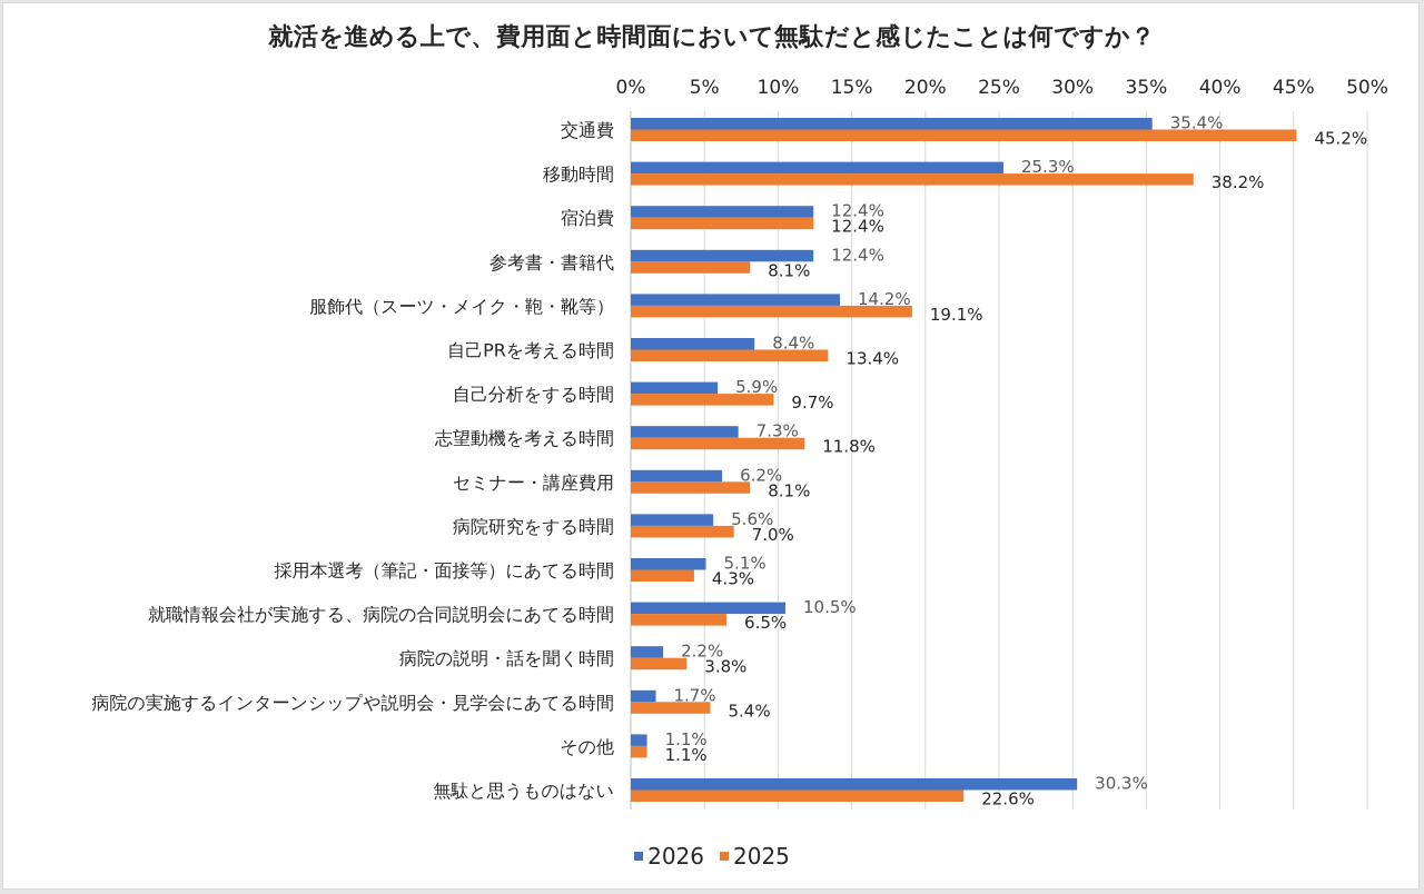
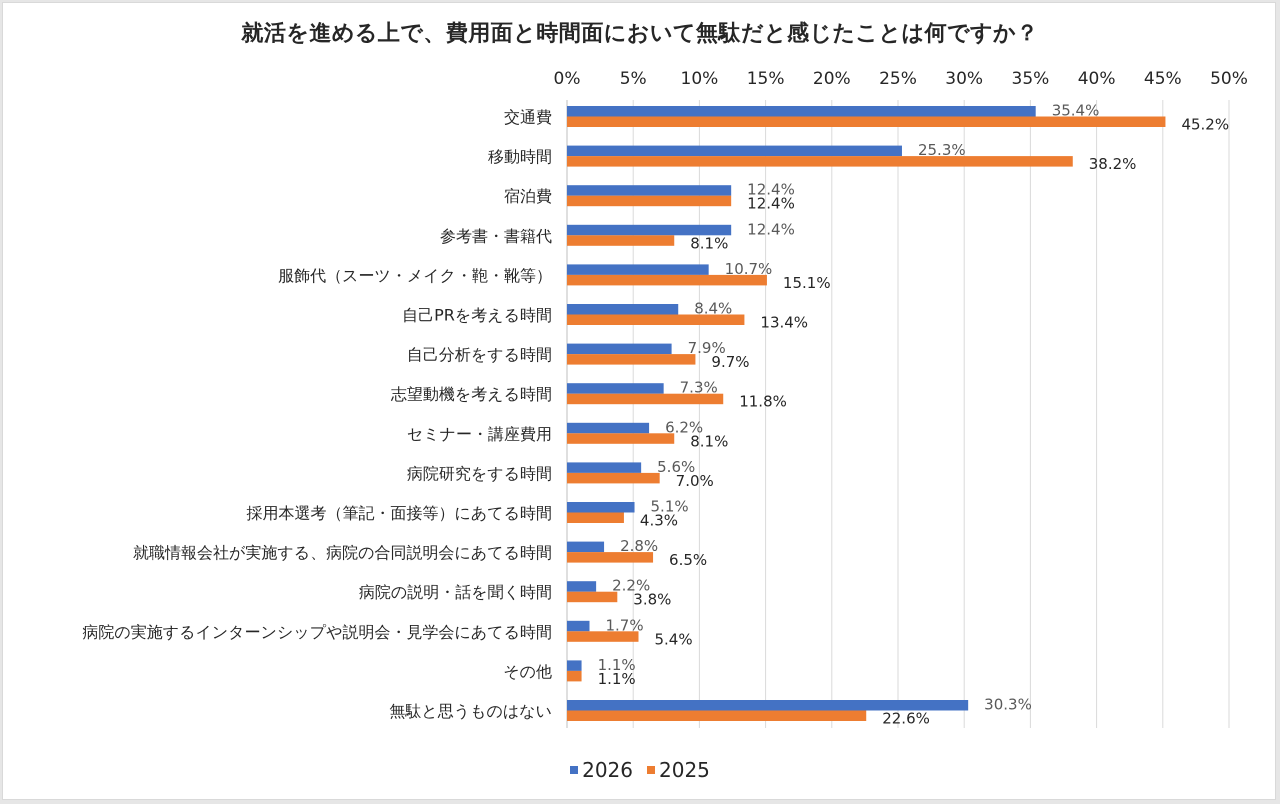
2026/服飾代（スーツ・メイク・鞄・靴等）: 14.2% -> 10.7%
2025/服飾代（スーツ・メイク・鞄・靴等）: 19.1% -> 15.1%
2026/自己分析をする時間: 5.9% -> 7.9%
2026/就職情報会社が実施する、病院の合同説明会にあてる時間: 10.5% -> 2.8%
